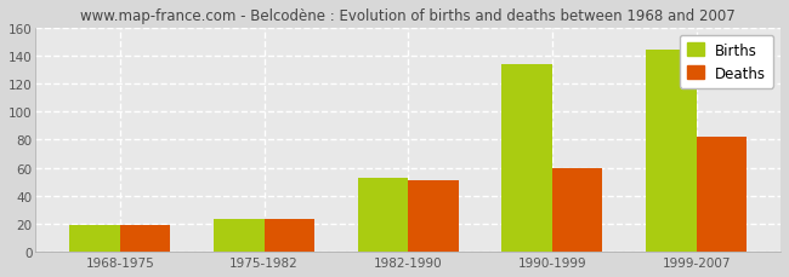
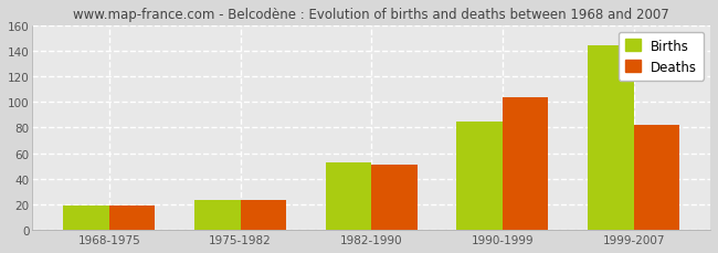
Births/1990-1999: 134 -> 85
Deaths/1990-1999: 60 -> 104
